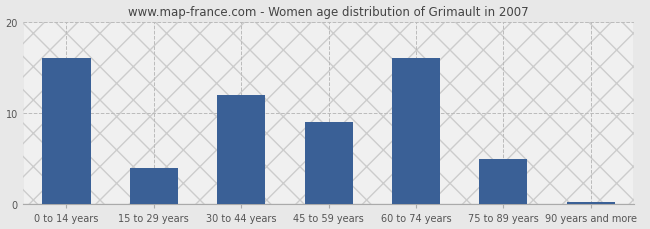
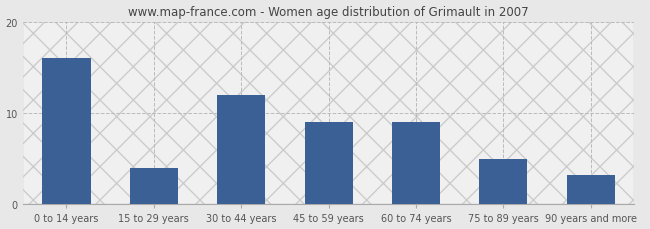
60 to 74 years: 16.0 -> 9.0
90 years and more: 0.3 -> 3.2
